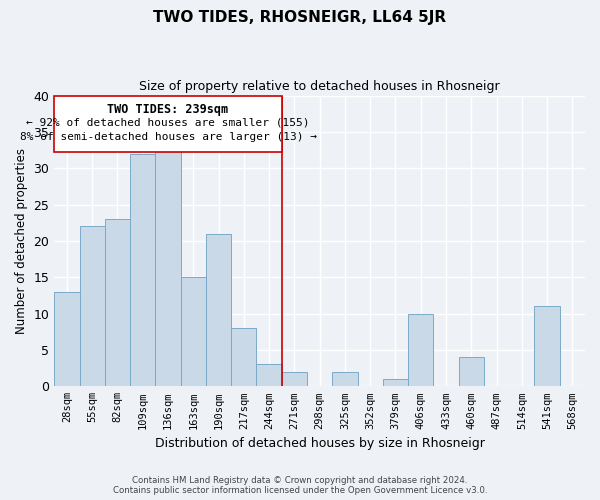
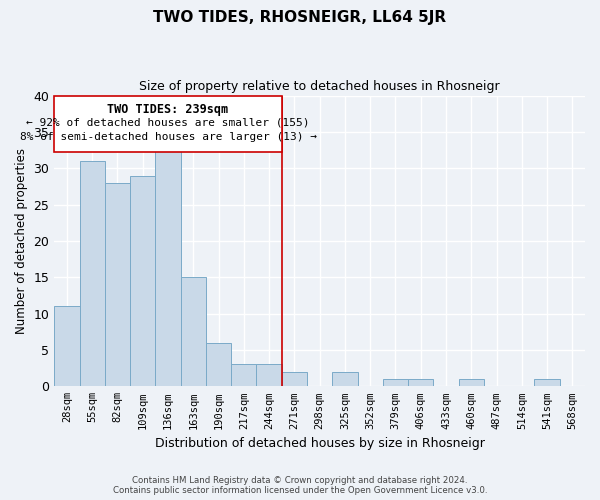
28sqm: 13 -> 11
55sqm: 22 -> 31
82sqm: 23 -> 28
109sqm: 32 -> 29
190sqm: 21 -> 6
217sqm: 8 -> 3
406sqm: 10 -> 1
460sqm: 4 -> 1
541sqm: 11 -> 1
